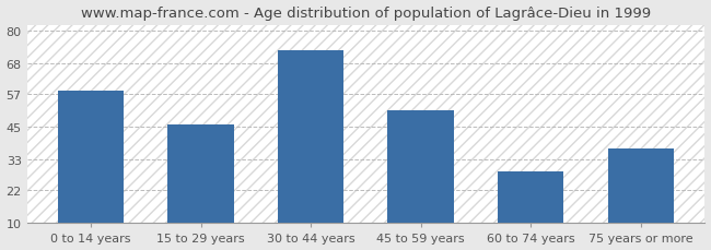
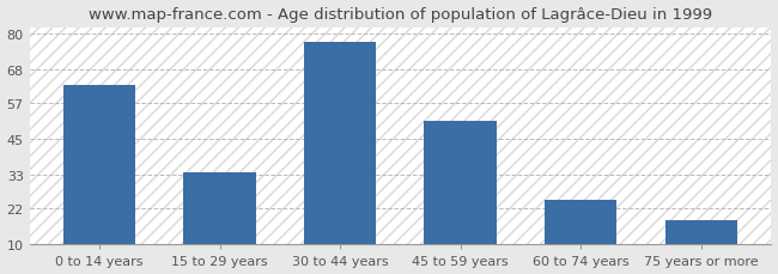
0 to 14 years: 58 -> 63
15 to 29 years: 46 -> 34
30 to 44 years: 73 -> 77
60 to 74 years: 29 -> 25
75 years or more: 37 -> 18
